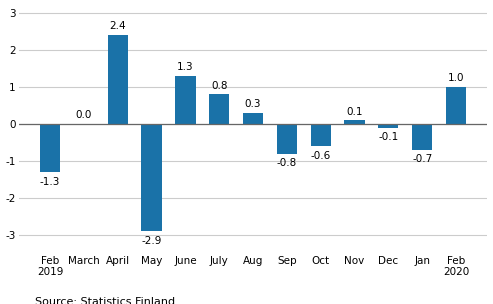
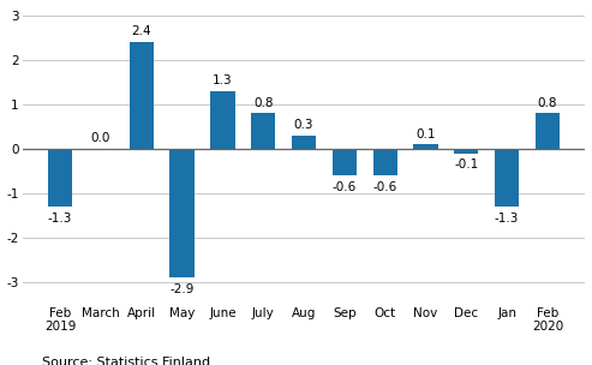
Sep: -0.8 -> -0.6
Jan: -0.7 -> -1.3
Feb 2020: 1.0 -> 0.8
